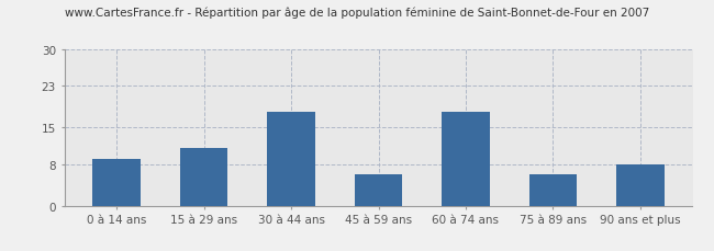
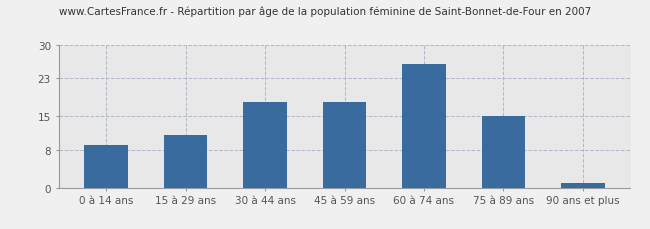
45 à 59 ans: 6 -> 18
60 à 74 ans: 18 -> 26
75 à 89 ans: 6 -> 15
90 ans et plus: 8 -> 1
